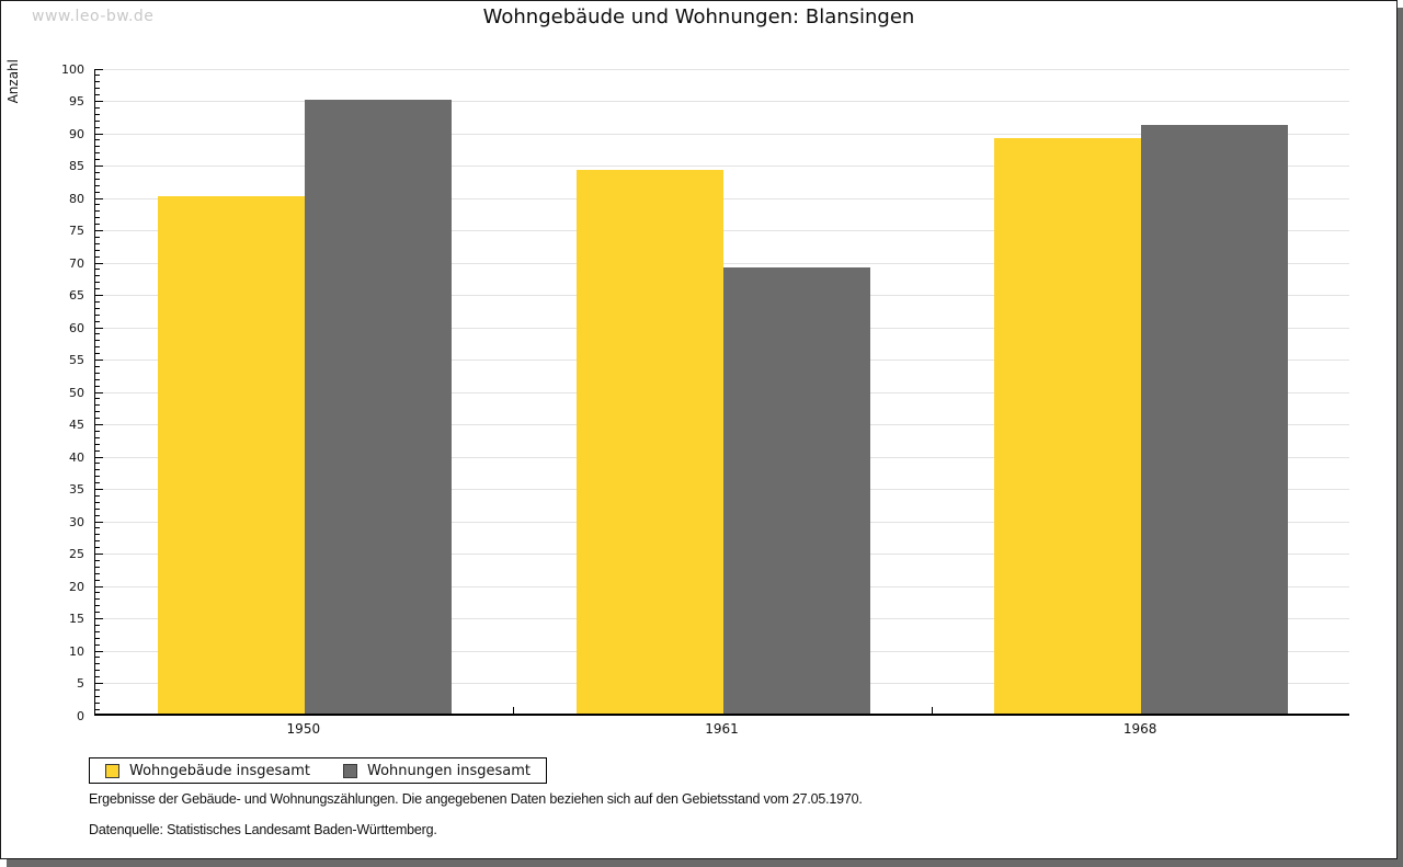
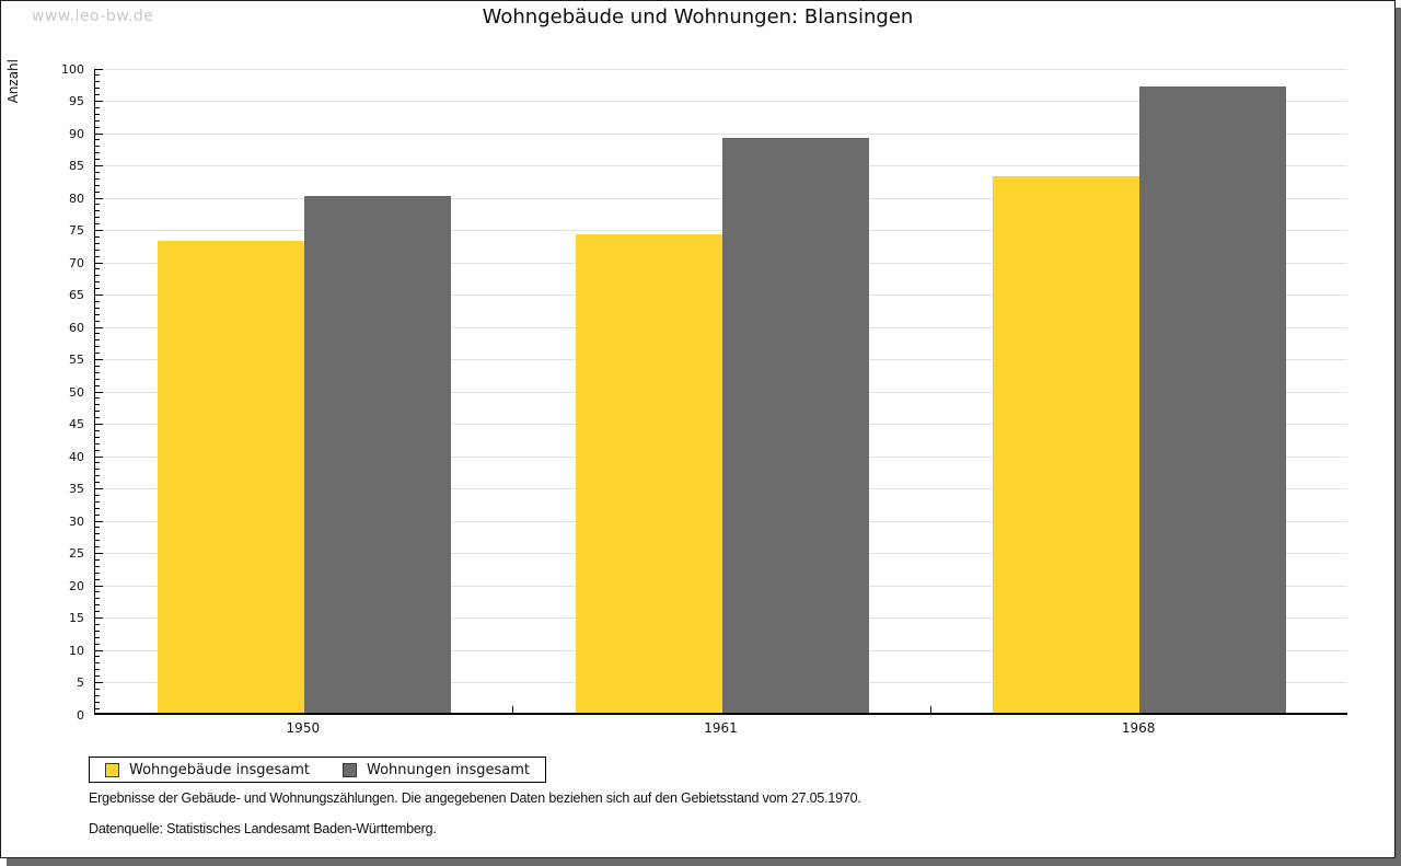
Wohngebäude insgesamt/1950: 80 -> 73
Wohnungen insgesamt/1950: 95 -> 80
Wohngebäude insgesamt/1961: 84 -> 74
Wohnungen insgesamt/1961: 69 -> 89
Wohngebäude insgesamt/1968: 89 -> 83
Wohnungen insgesamt/1968: 91 -> 97
